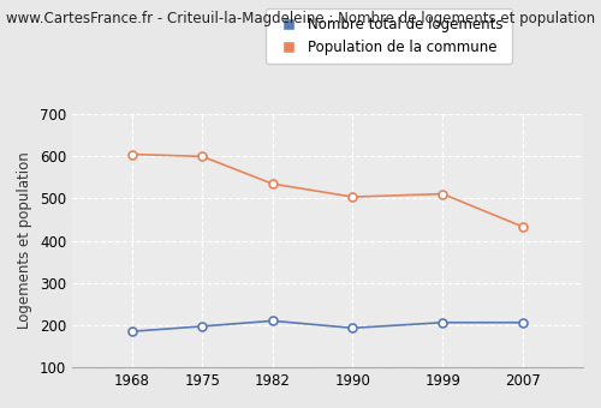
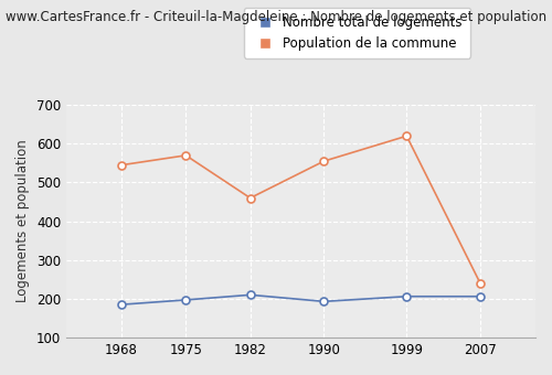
Population de la commune/1968: 605 -> 545
Population de la commune/1975: 600 -> 570
Population de la commune/1982: 535 -> 460
Population de la commune/1990: 504 -> 555
Population de la commune/1999: 511 -> 620
Population de la commune/2007: 433 -> 240
